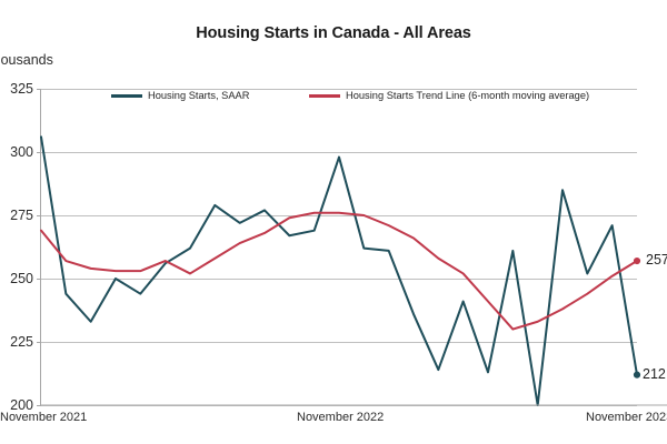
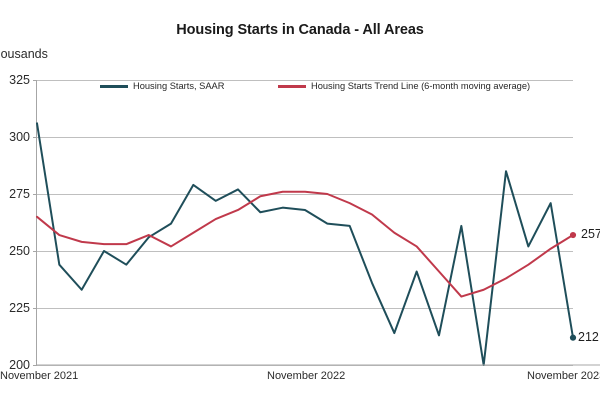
Housing Starts Trend Line (6-month moving average)/November 2021: 269 -> 265
Housing Starts, SAAR/November 2022: 298 -> 268
